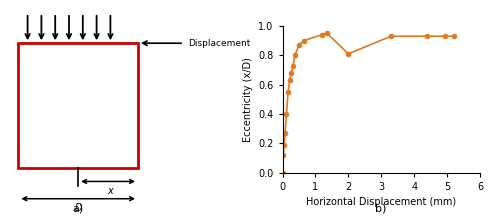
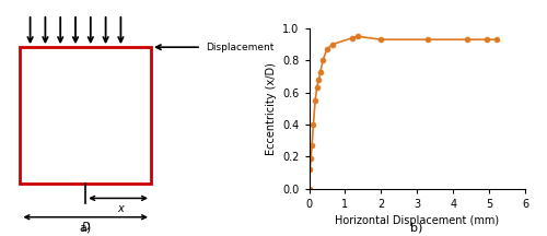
2: 0.81 -> 0.93
